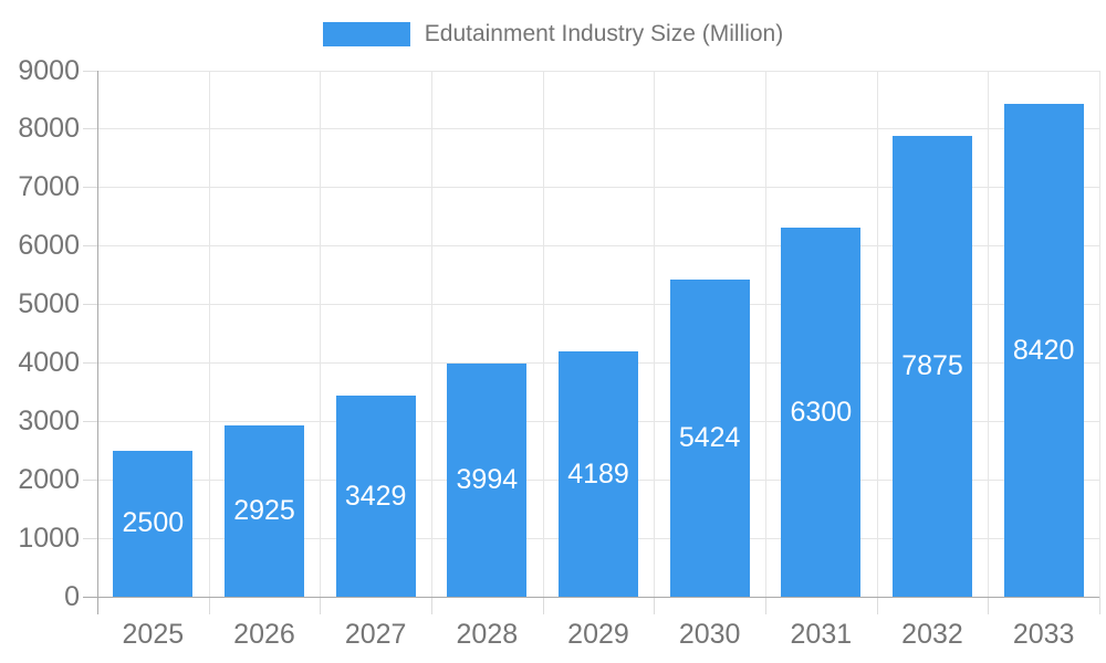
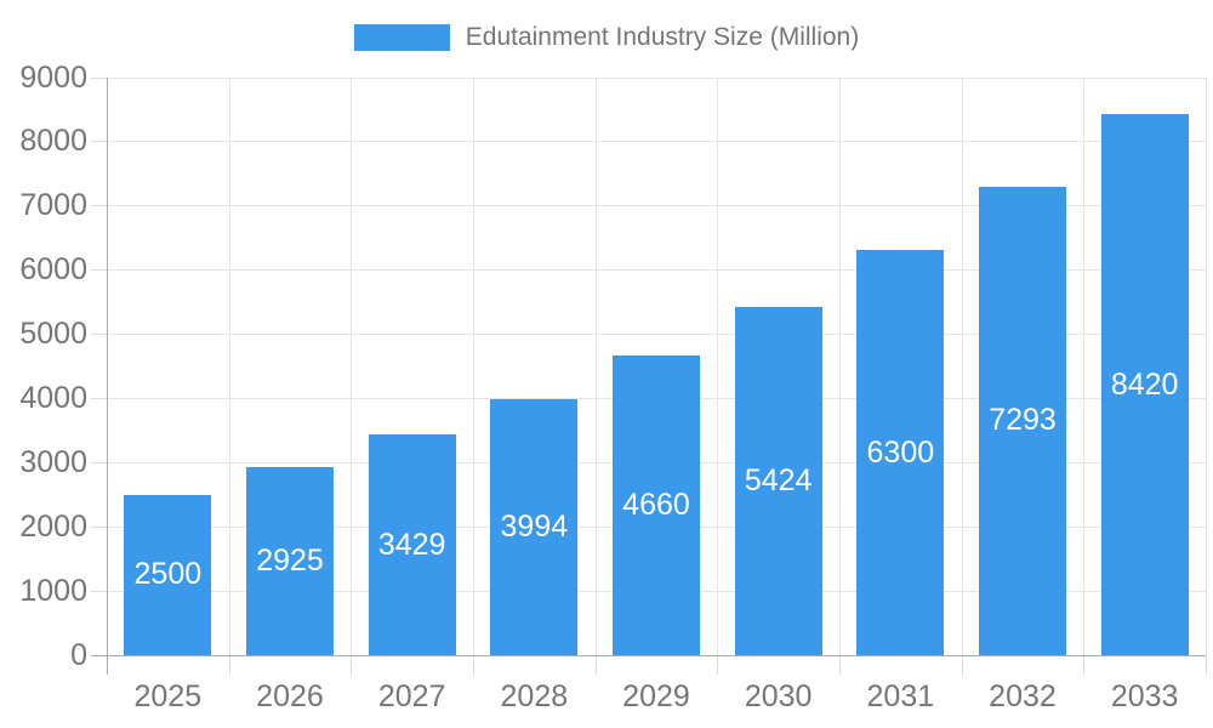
2029: 4189 -> 4660
2032: 7875 -> 7293
